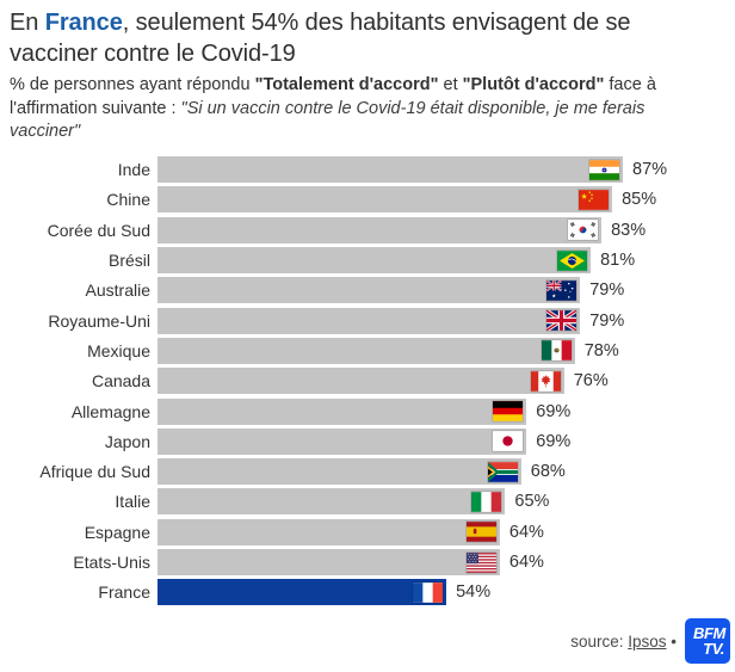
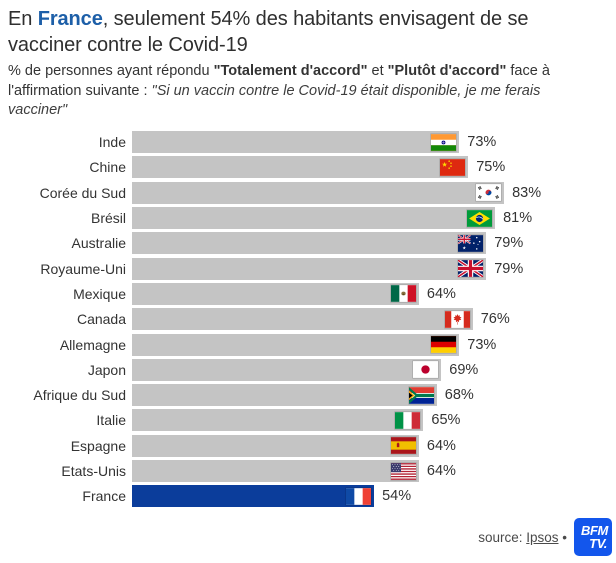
Inde: 87% -> 73%
Chine: 85% -> 75%
Mexique: 78% -> 64%
Allemagne: 69% -> 73%
